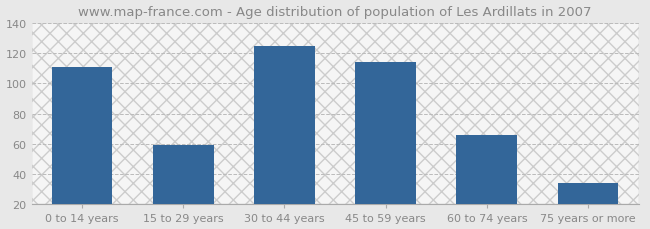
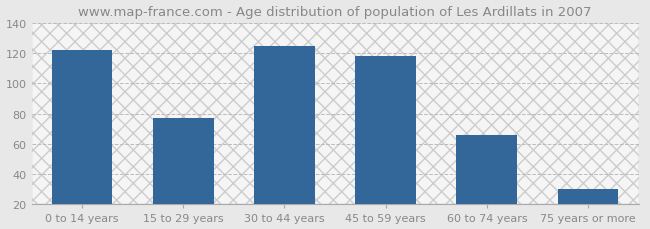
0 to 14 years: 111 -> 122
15 to 29 years: 59 -> 77
45 to 59 years: 114 -> 118
75 years or more: 34 -> 30
